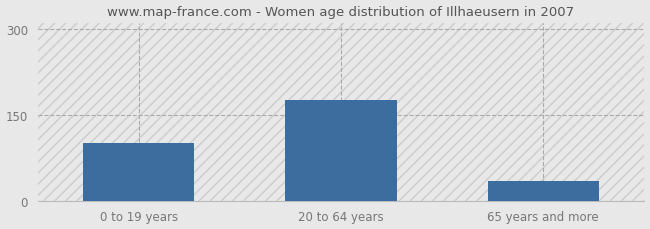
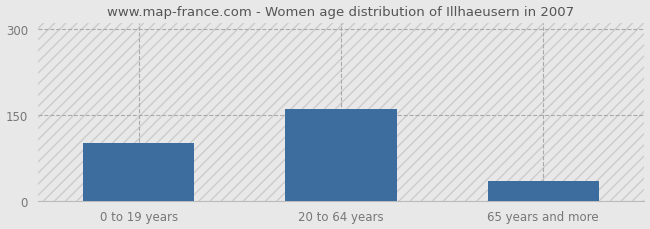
20 to 64 years: 175 -> 160
